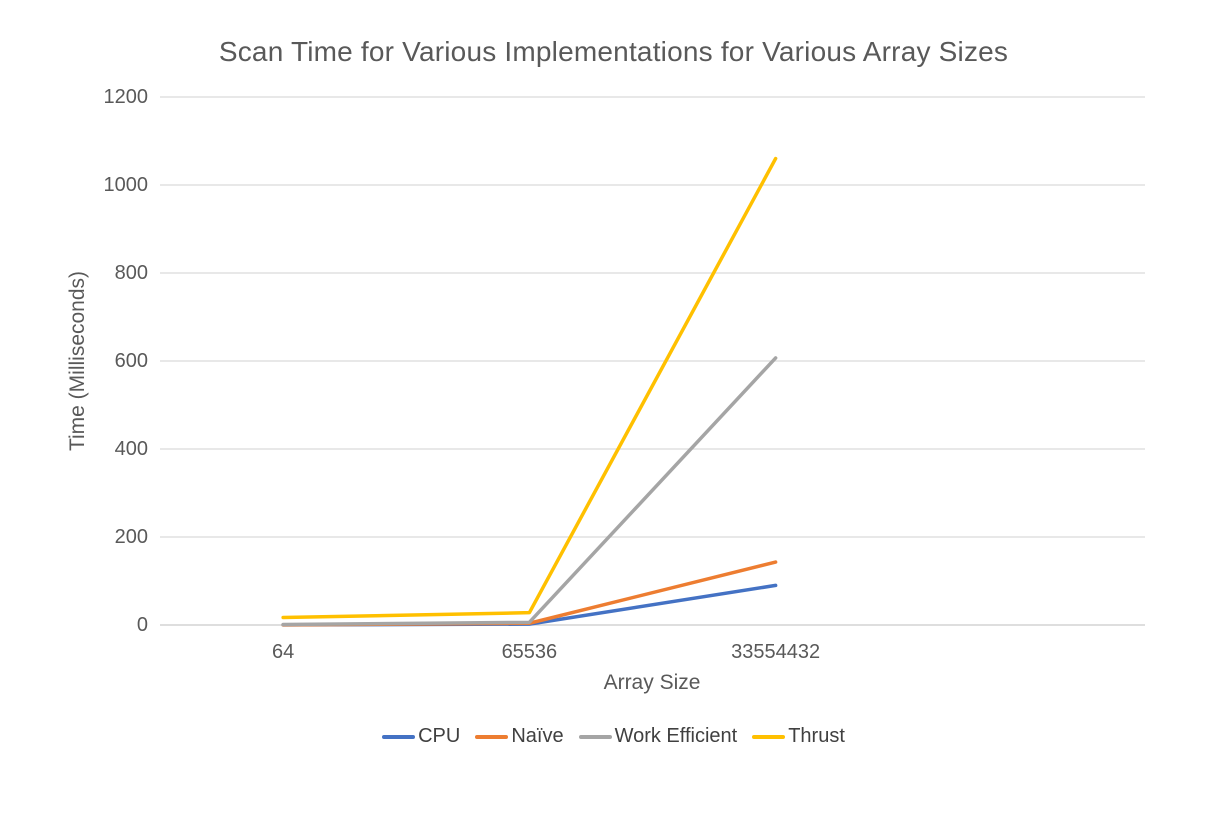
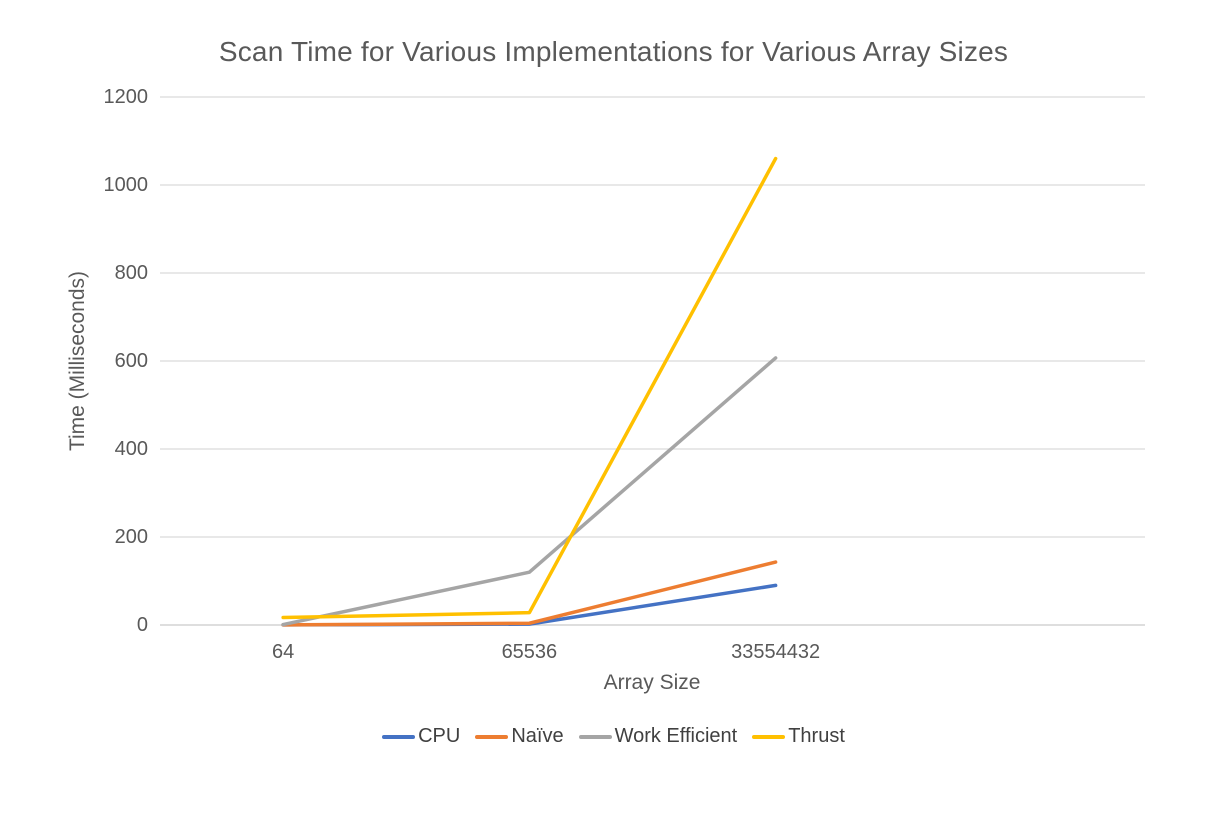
Work Efficient/65536: 10 -> 120
